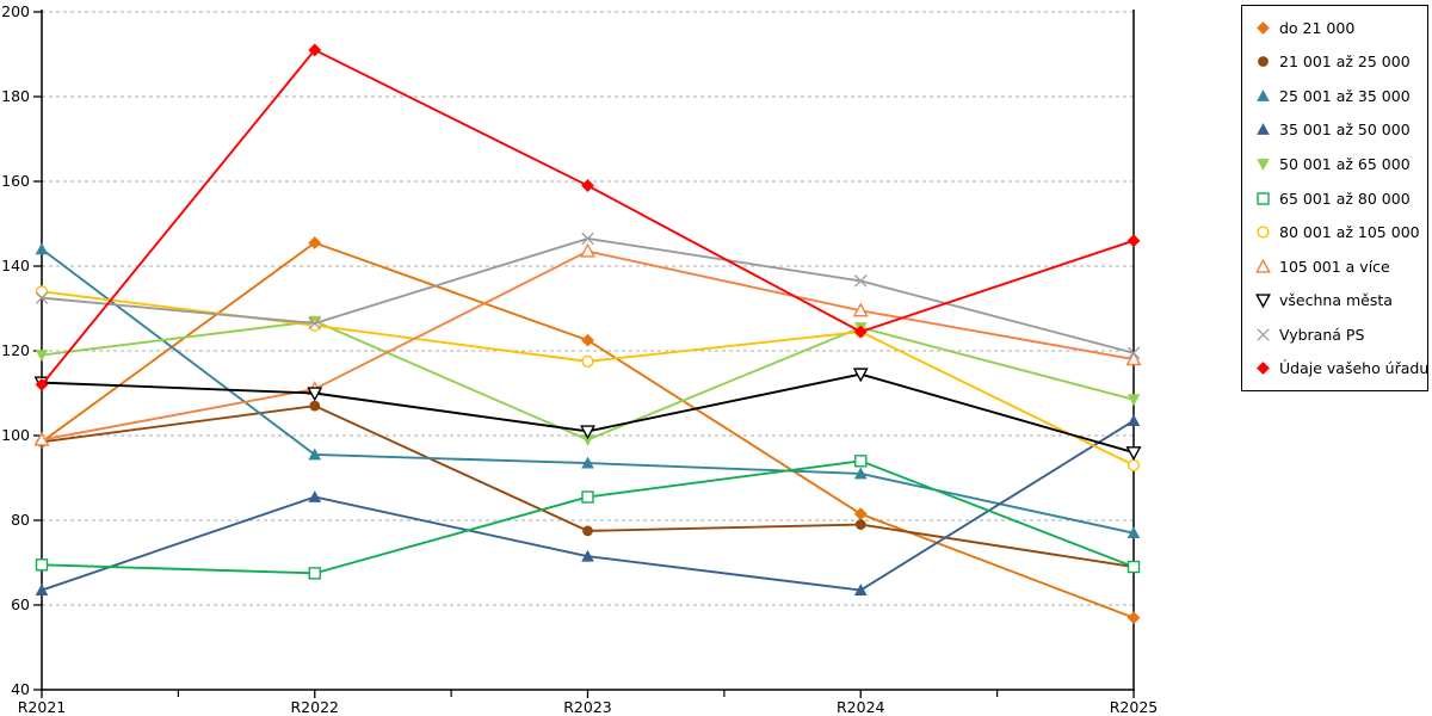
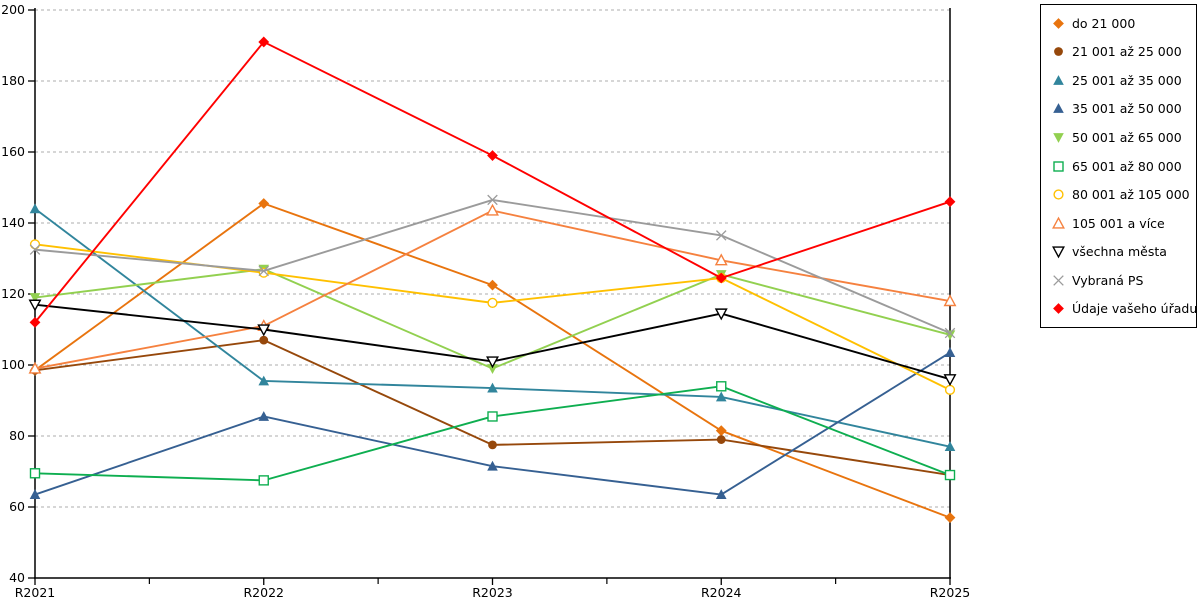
všechna města/R2021: 112 -> 117
Vybraná PS/R2025: 120 -> 109
